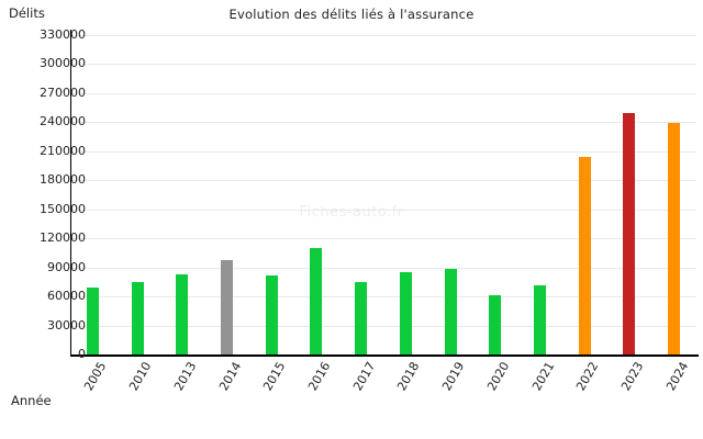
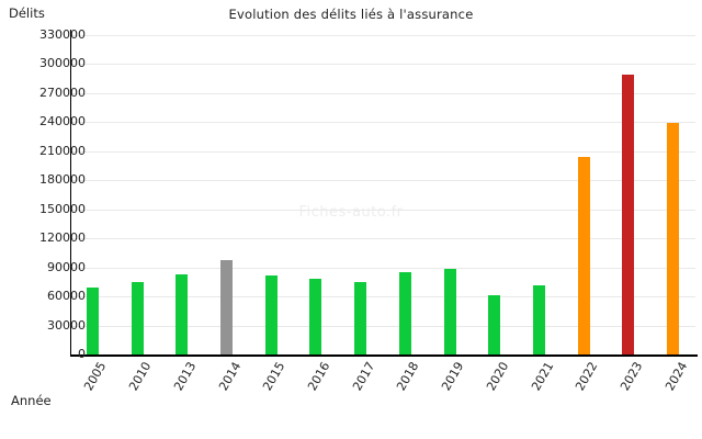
2016: 110000 -> 80000
2023: 250000 -> 290000
